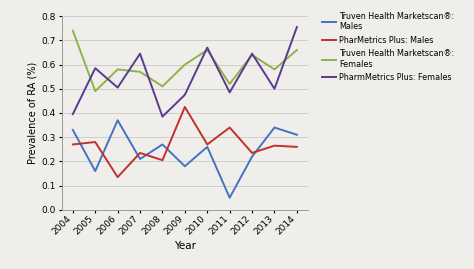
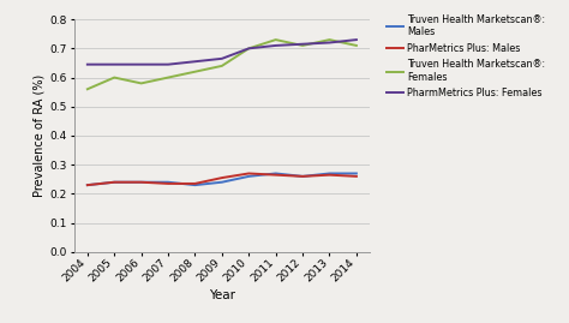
Truven Health Marketscan®: Males/2004: 0.33 -> 0.23
PharMetrics Plus: Males/2004: 0.270 -> 0.230
Truven Health Marketscan®: Females/2004: 0.74 -> 0.56
PharmMetrics Plus: Females/2004: 0.395 -> 0.645
Truven Health Marketscan®: Males/2005: 0.16 -> 0.24
PharMetrics Plus: Males/2005: 0.280 -> 0.240
Truven Health Marketscan®: Females/2005: 0.49 -> 0.60
PharmMetrics Plus: Females/2005: 0.585 -> 0.645
Truven Health Marketscan®: Males/2006: 0.37 -> 0.24
PharMetrics Plus: Males/2006: 0.135 -> 0.240
PharmMetrics Plus: Females/2006: 0.505 -> 0.645
Truven Health Marketscan®: Males/2007: 0.21 -> 0.24
Truven Health Marketscan®: Females/2007: 0.57 -> 0.60
Truven Health Marketscan®: Males/2008: 0.27 -> 0.23
PharMetrics Plus: Males/2008: 0.205 -> 0.235
Truven Health Marketscan®: Females/2008: 0.51 -> 0.62
PharmMetrics Plus: Females/2008: 0.385 -> 0.655
Truven Health Marketscan®: Males/2009: 0.18 -> 0.24
PharMetrics Plus: Males/2009: 0.425 -> 0.255
Truven Health Marketscan®: Females/2009: 0.60 -> 0.64
PharmMetrics Plus: Females/2009: 0.475 -> 0.665
Truven Health Marketscan®: Females/2010: 0.66 -> 0.70
PharmMetrics Plus: Females/2010: 0.670 -> 0.700
Truven Health Marketscan®: Males/2011: 0.05 -> 0.27
PharMetrics Plus: Males/2011: 0.340 -> 0.265
Truven Health Marketscan®: Females/2011: 0.52 -> 0.73
PharmMetrics Plus: Females/2011: 0.485 -> 0.710
Truven Health Marketscan®: Males/2012: 0.22 -> 0.26
PharMetrics Plus: Males/2012: 0.235 -> 0.260
Truven Health Marketscan®: Females/2012: 0.64 -> 0.71
PharmMetrics Plus: Females/2012: 0.645 -> 0.715
Truven Health Marketscan®: Males/2013: 0.34 -> 0.27
Truven Health Marketscan®: Females/2013: 0.58 -> 0.73
PharmMetrics Plus: Females/2013: 0.500 -> 0.720
Truven Health Marketscan®: Males/2014: 0.31 -> 0.27
Truven Health Marketscan®: Females/2014: 0.66 -> 0.71
PharmMetrics Plus: Females/2014: 0.755 -> 0.730
